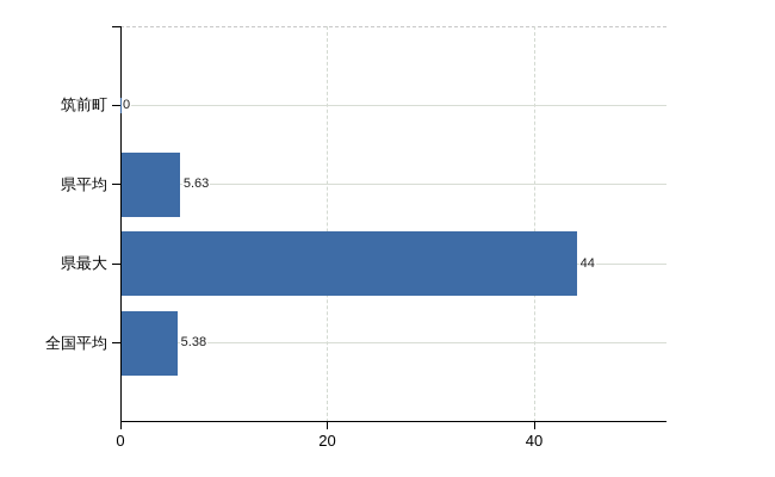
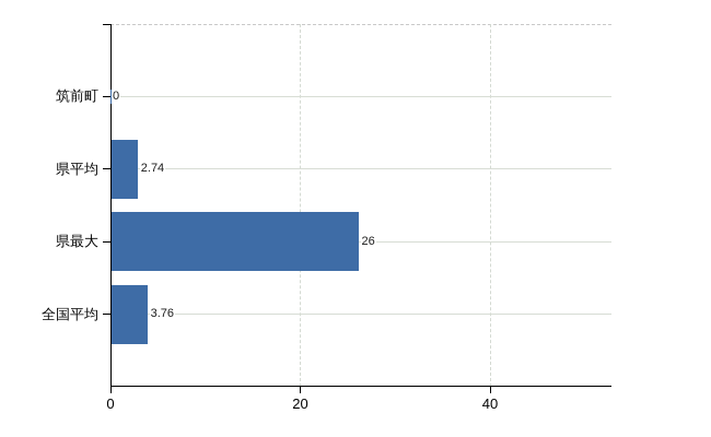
県平均: 5.63 -> 2.74
県最大: 44 -> 26
全国平均: 5.38 -> 3.76
